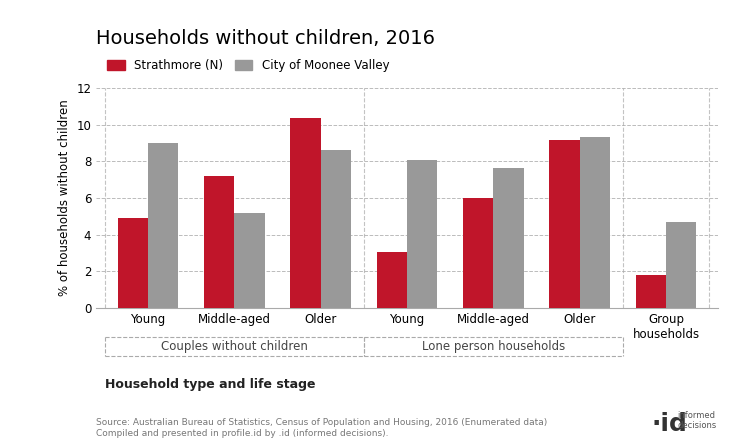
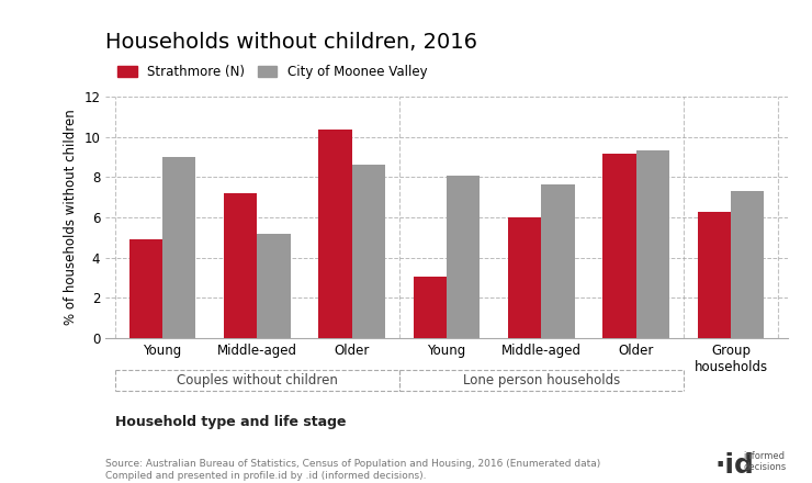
Strathmore (N)/Group households: 1.8 -> 6.3
City of Moonee Valley/Group households: 4.7 -> 7.3
